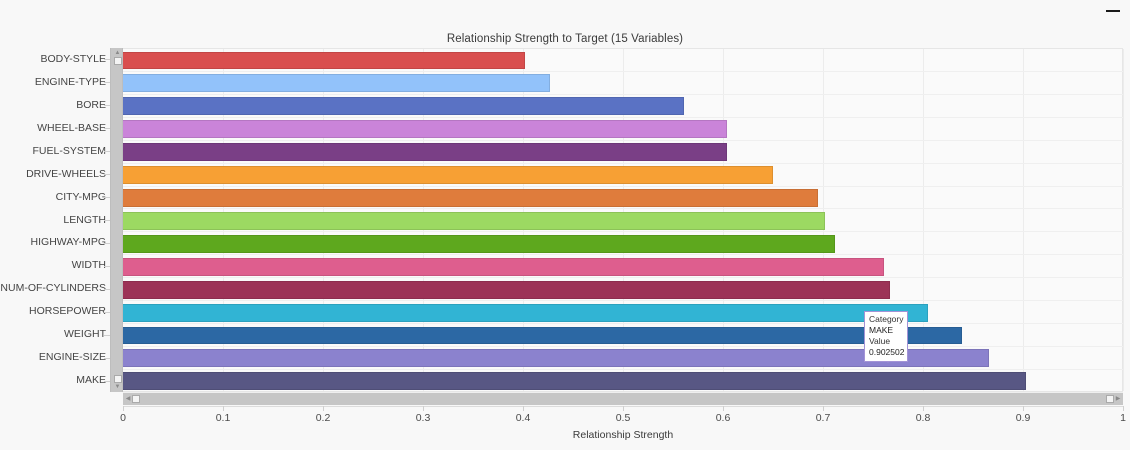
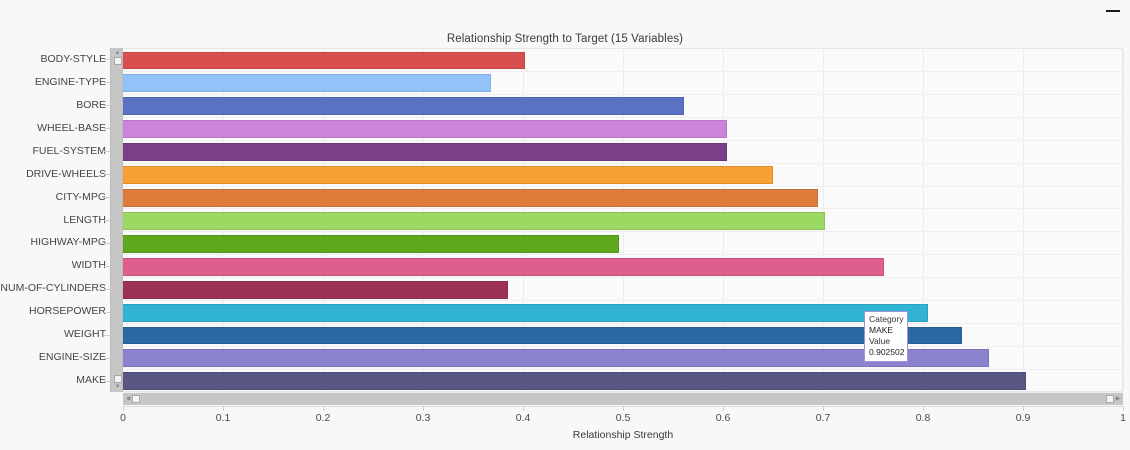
ENGINE-TYPE: 0.427 -> 0.368
HIGHWAY-MPG: 0.712 -> 0.496
NUM-OF-CYLINDERS: 0.767 -> 0.385
